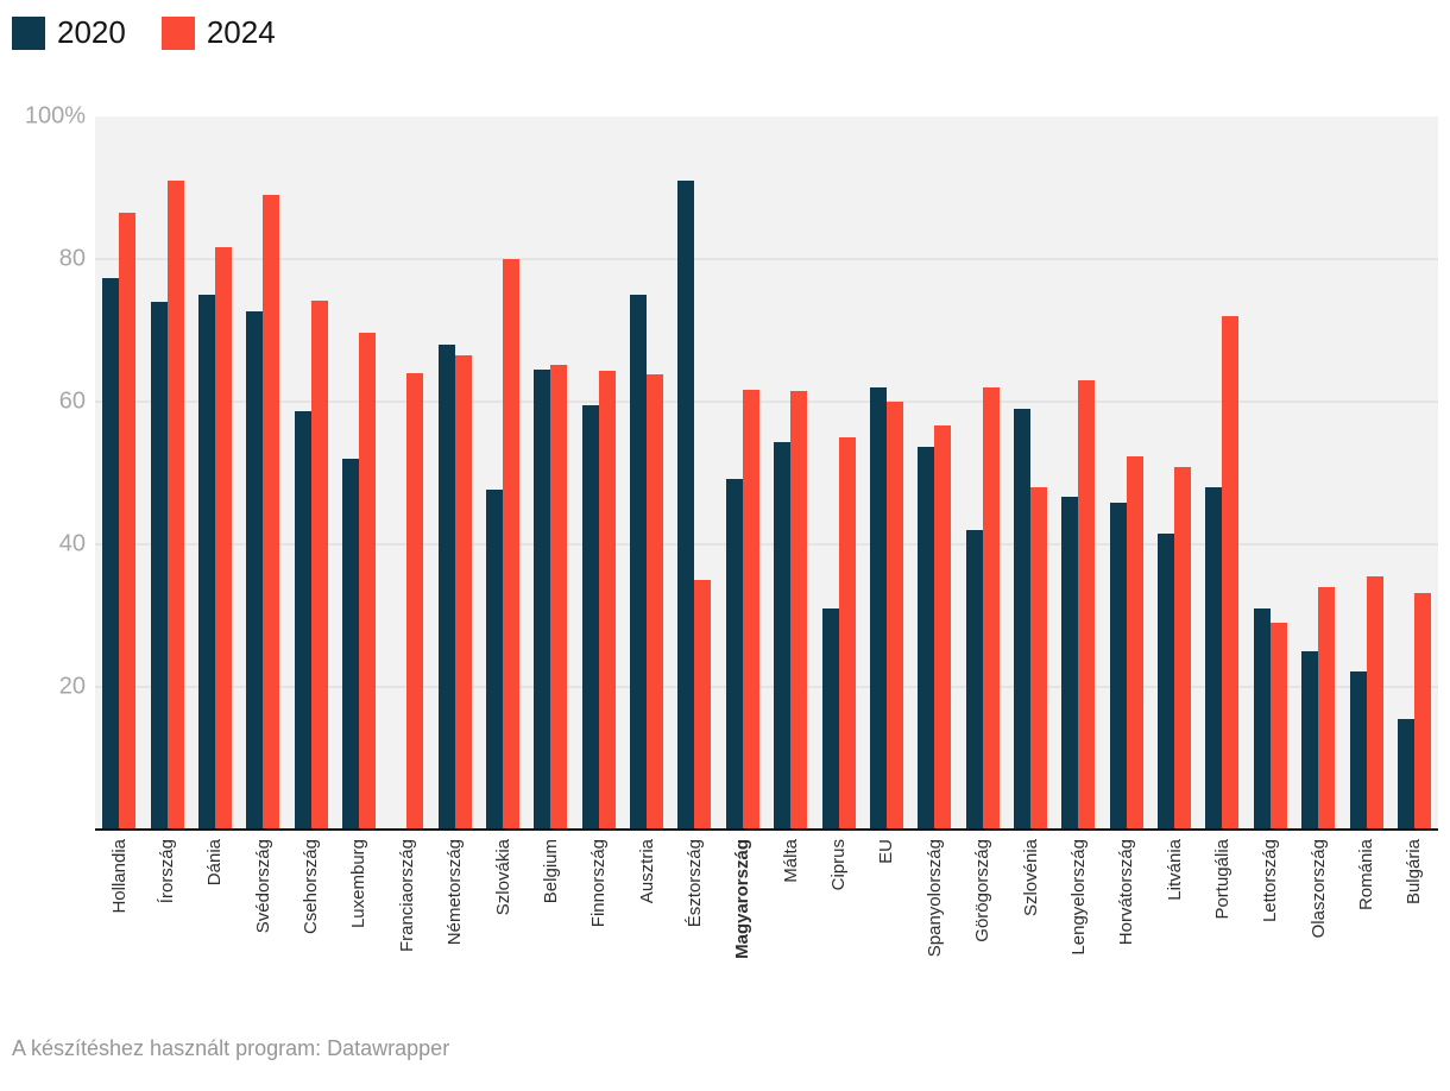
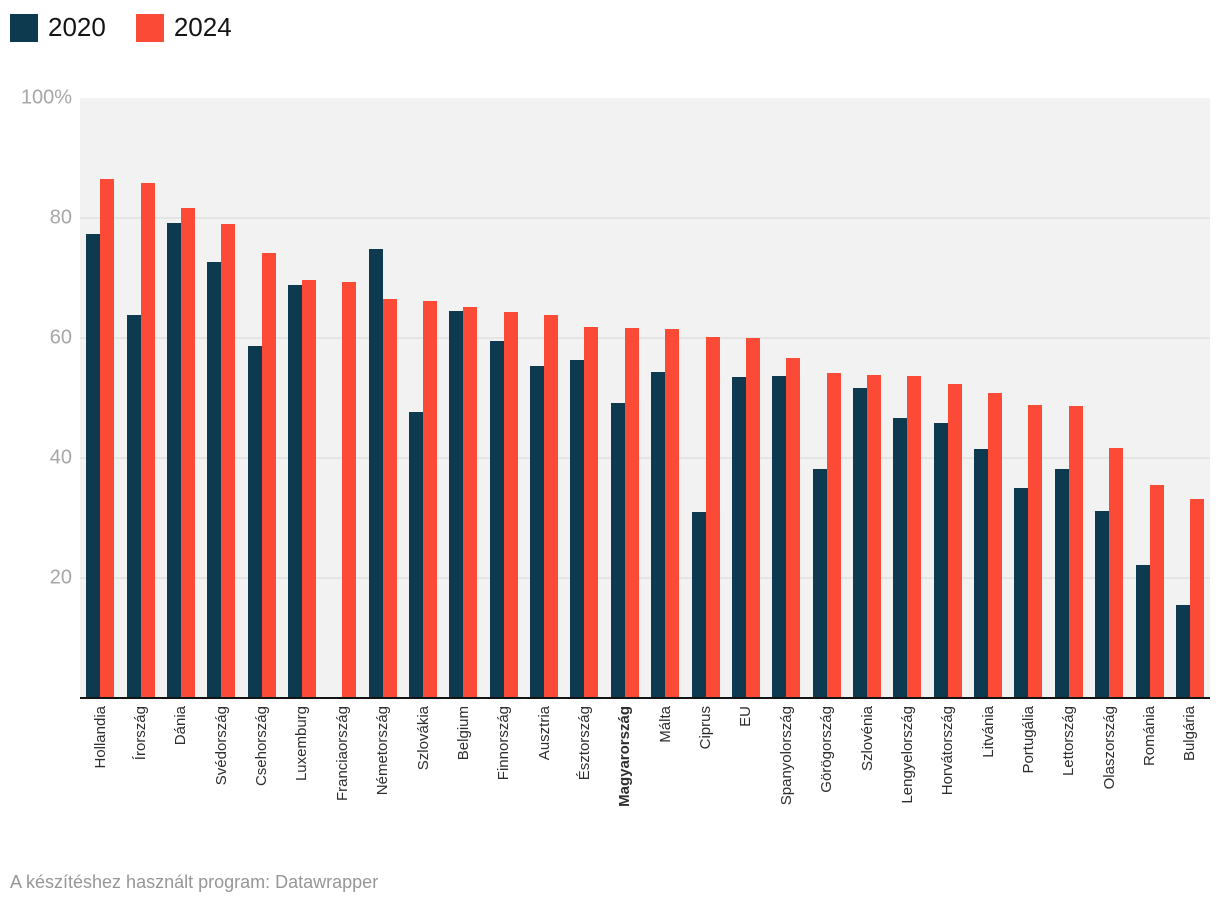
2020/Írország: 74% -> 64%
2024/Írország: 91% -> 86%
2020/Dánia: 75% -> 79%
2024/Svédország: 89% -> 79%
2020/Luxemburg: 52% -> 69%
2024/Franciaország: 64% -> 69%
2020/Németország: 68% -> 75%
2024/Szlovákia: 80% -> 66%
2020/Ausztria: 75% -> 55%
2020/Észtország: 91% -> 56%
2024/Észtország: 35% -> 62%
2024/Ciprus: 55% -> 60%
2020/EU: 62% -> 54%
2020/Görögország: 42% -> 38%
2024/Görögország: 62% -> 54%
2020/Szlovénia: 59% -> 52%
2024/Szlovénia: 48% -> 54%
2024/Lengyelország: 63% -> 54%
2020/Portugália: 48% -> 35%
2024/Portugália: 72% -> 49%
2020/Lettország: 31% -> 38%
2024/Lettország: 29% -> 49%
2020/Olaszország: 25% -> 31%
2024/Olaszország: 34% -> 42%
